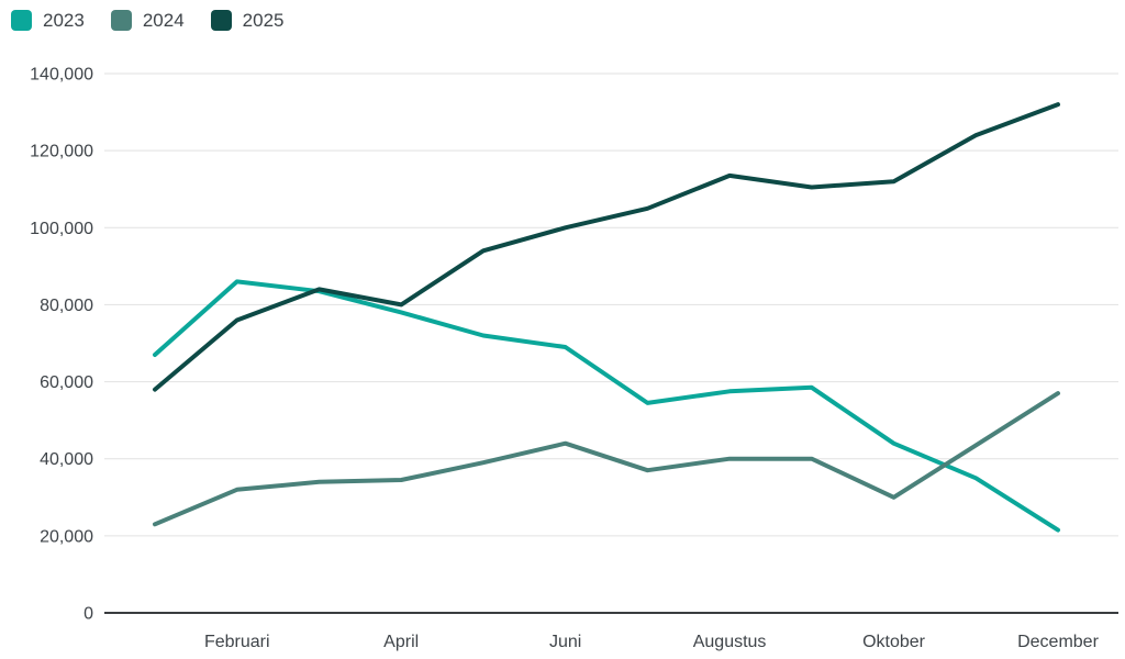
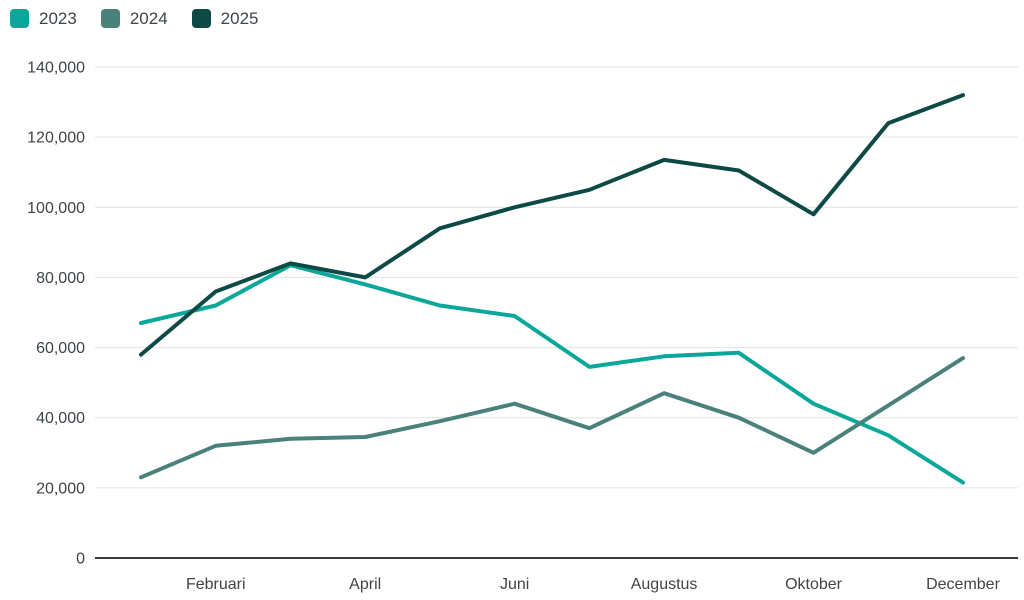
2023/Februari: 86000 -> 72000
2024/Augustus: 40000 -> 47000
2025/Oktober: 112000 -> 98000
